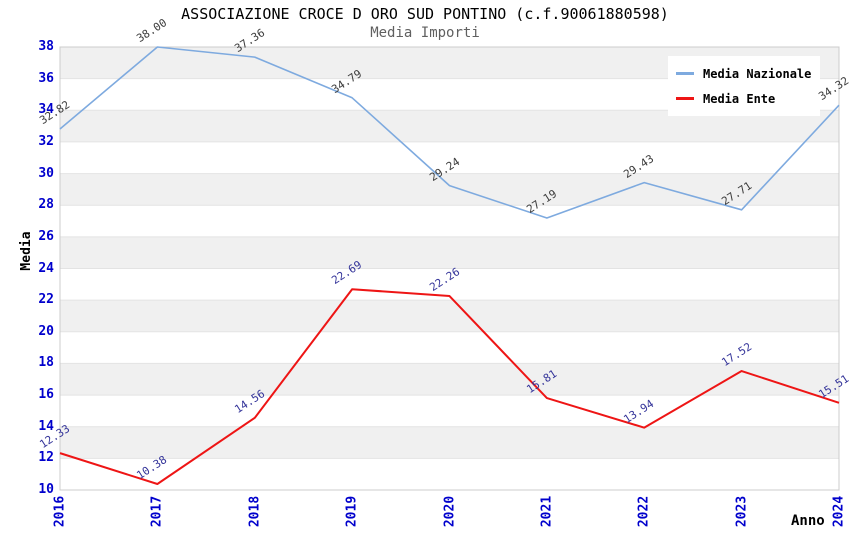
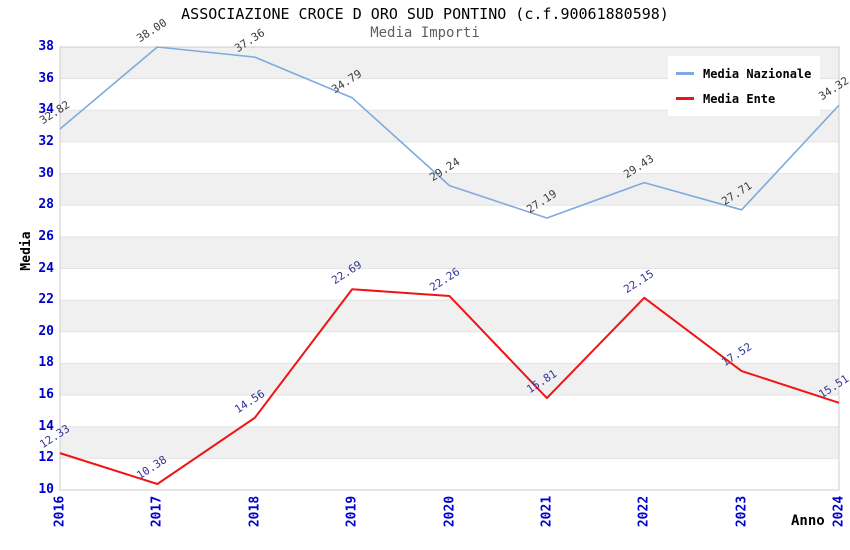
Media Ente/2022: 13.94 -> 22.15
